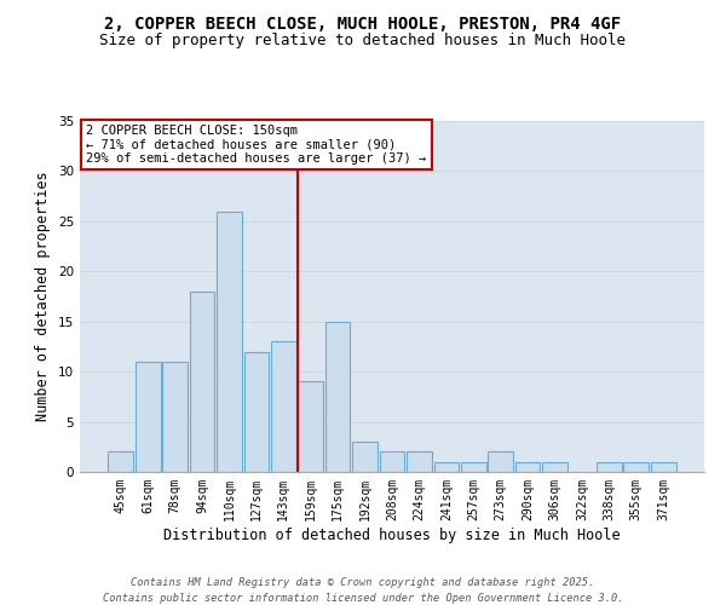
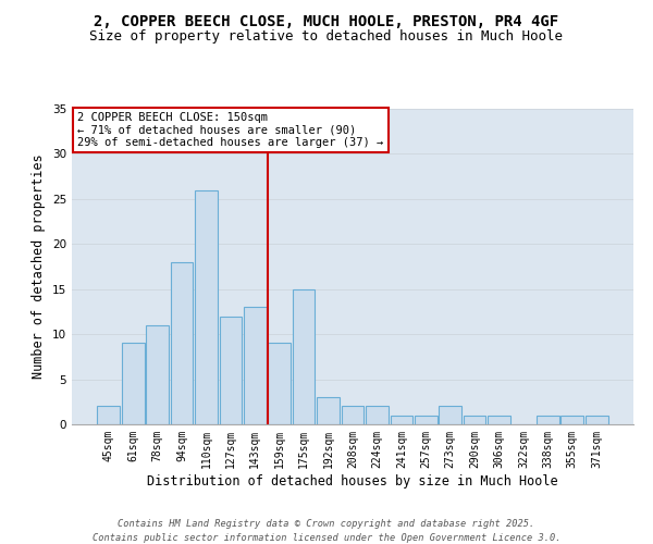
61sqm: 11 -> 9
